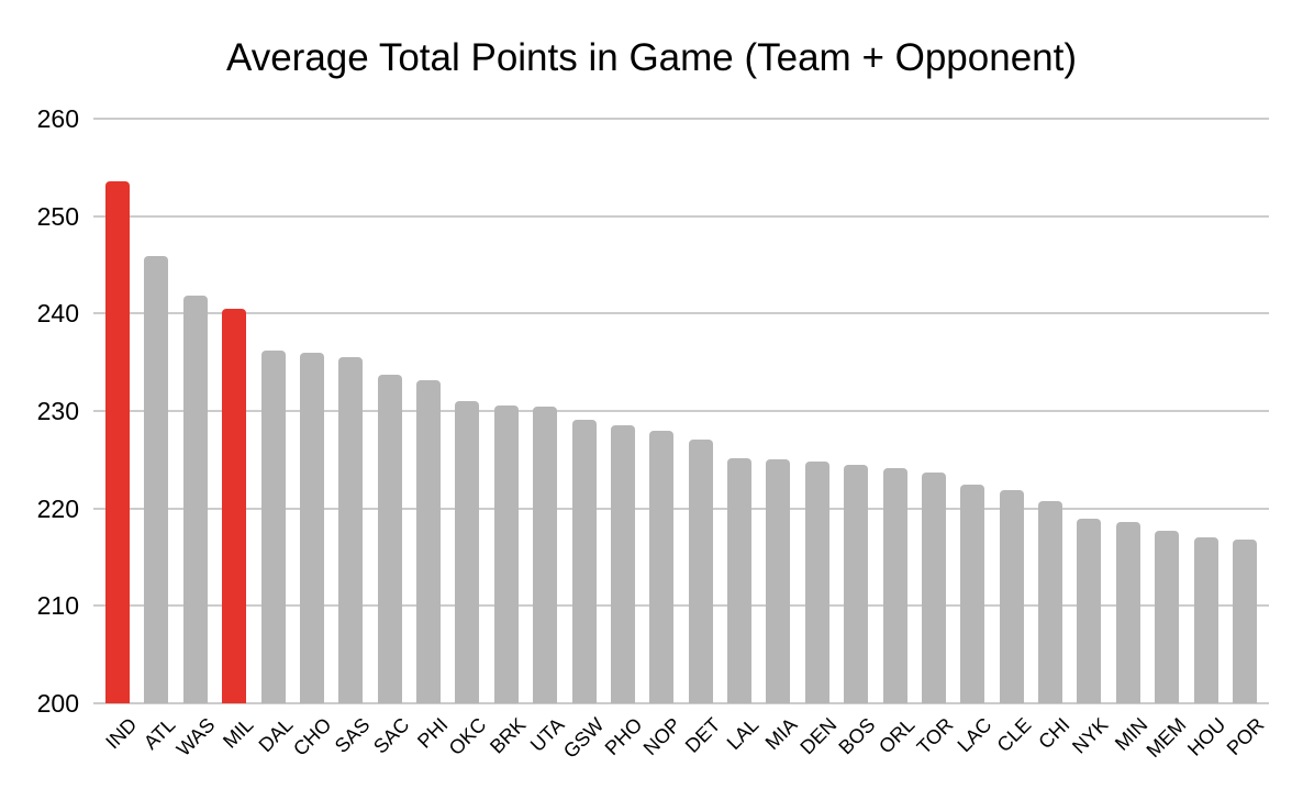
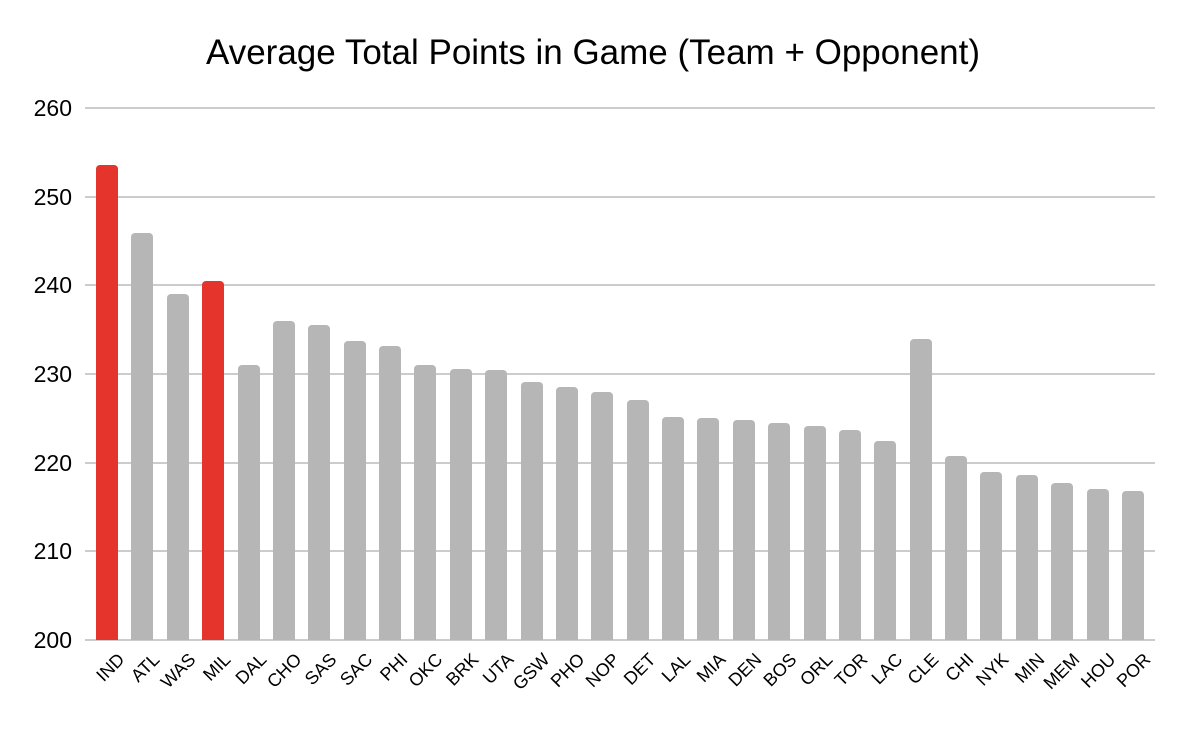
WAS: 242 -> 239
DAL: 236 -> 231
CLE: 222 -> 234
